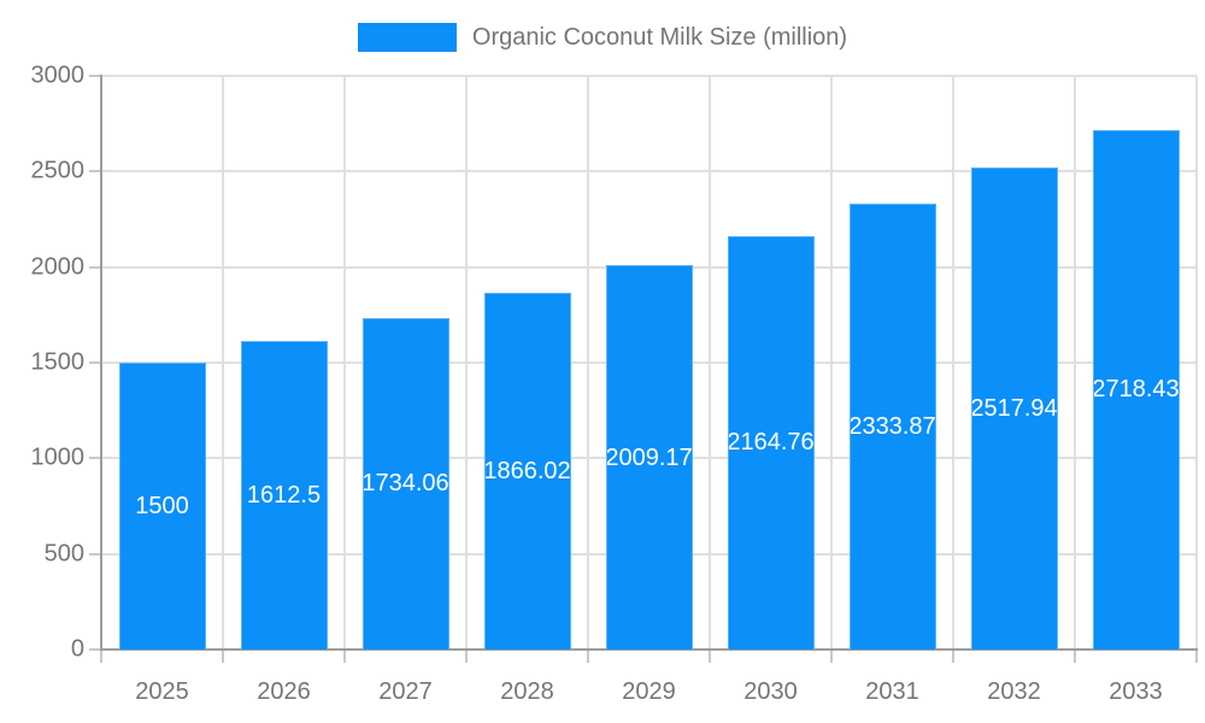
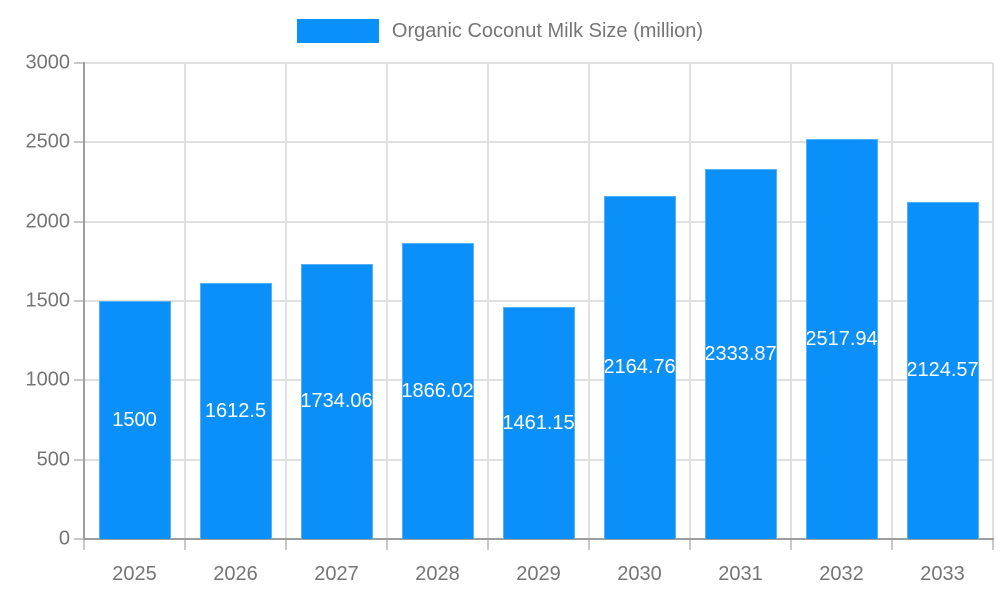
2029: 2009.17 -> 1461.15
2033: 2718.43 -> 2124.57
